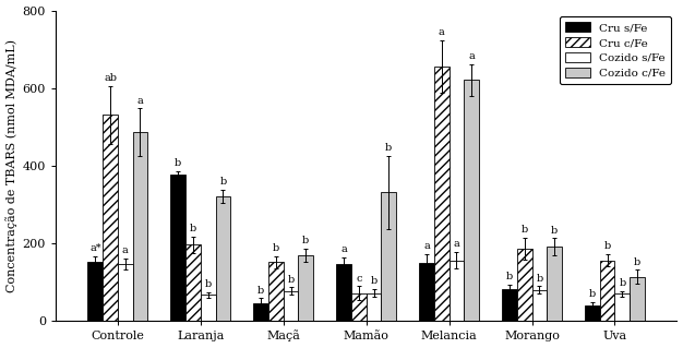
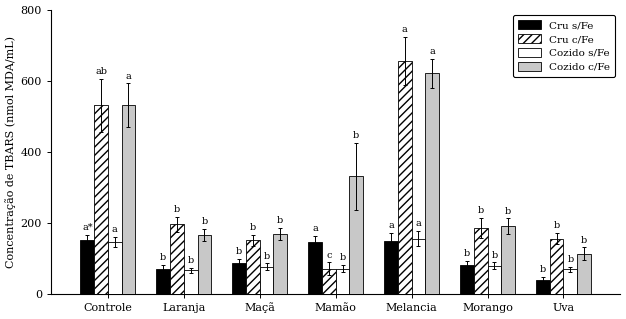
Cozido c/Fe/Controle: 485 -> 530
Cru s/Fe/Laranja: 375 -> 70
Cozido c/Fe/Laranja: 320 -> 165
Cru s/Fe/Maçã: 45 -> 85
